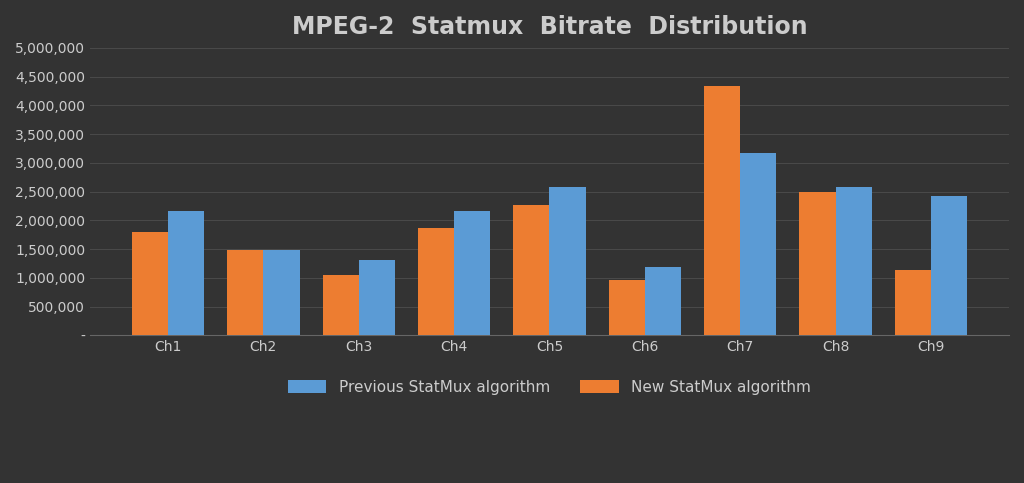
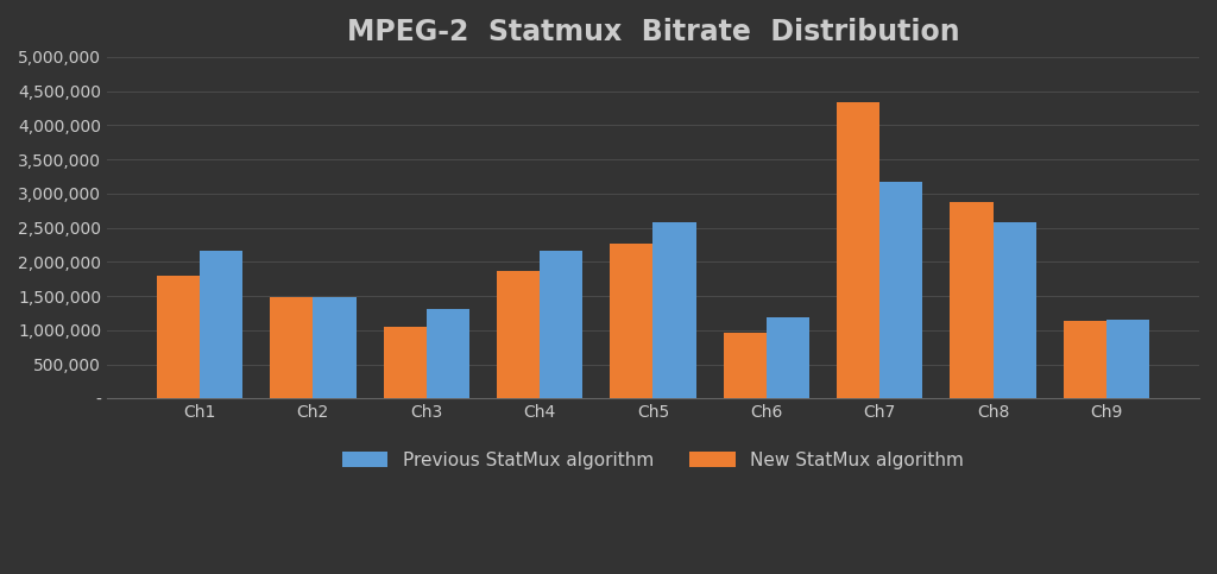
New StatMux algorithm/Ch8: 2,500,000 -> 2,880,000
Previous StatMux algorithm/Ch9: 2,420,000 -> 1,150,000
